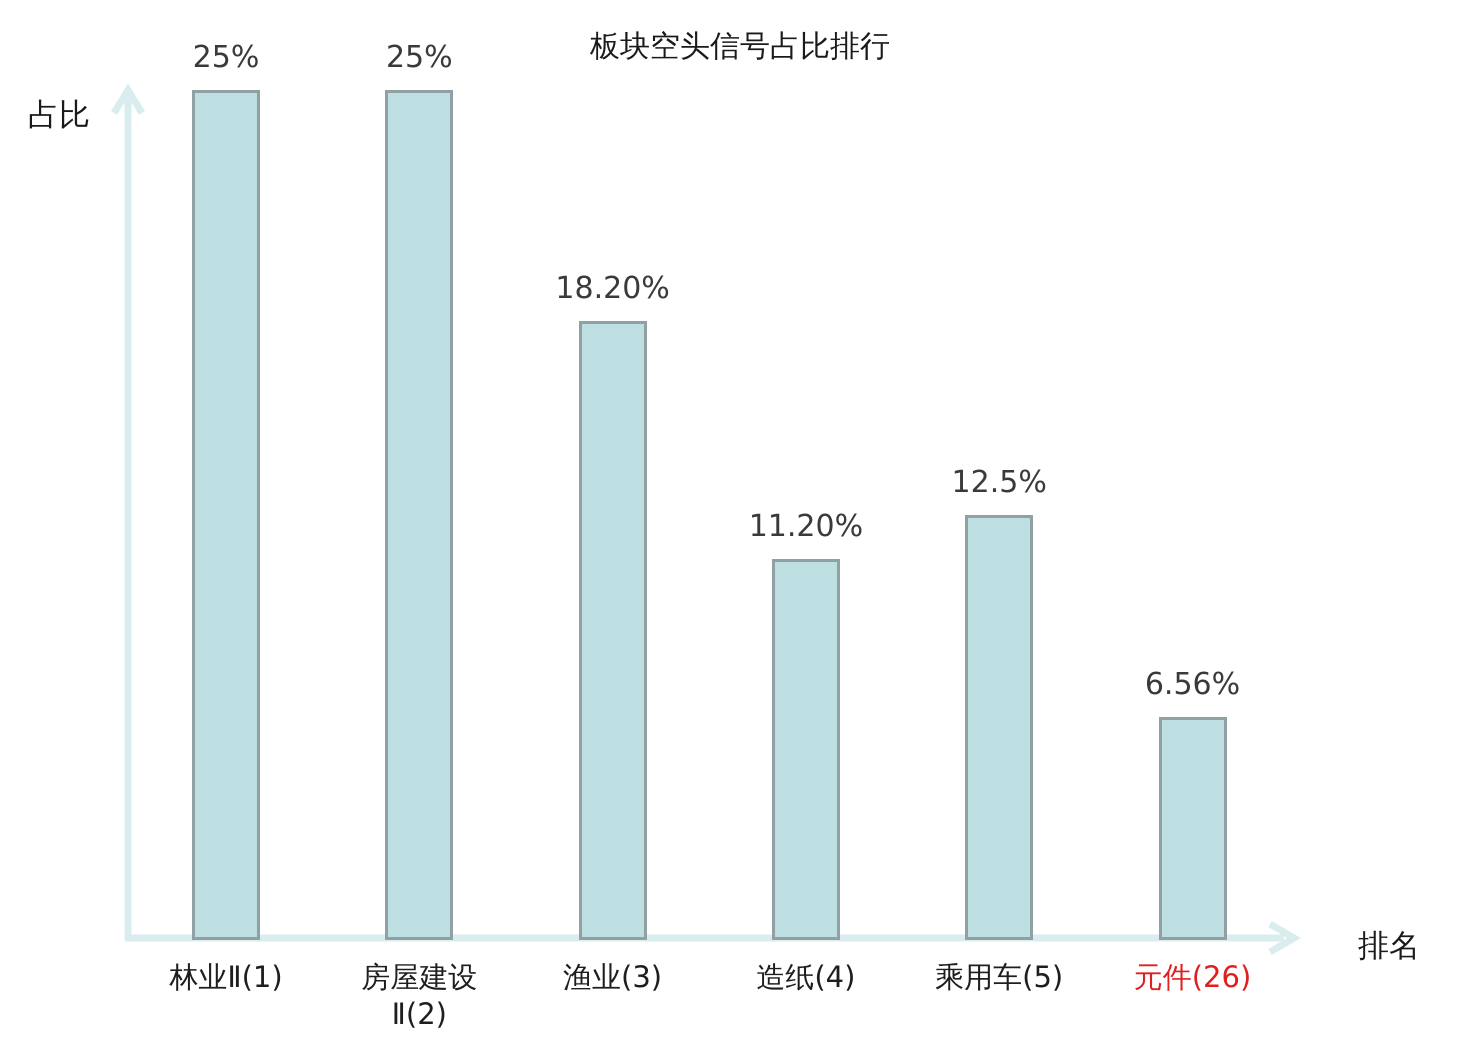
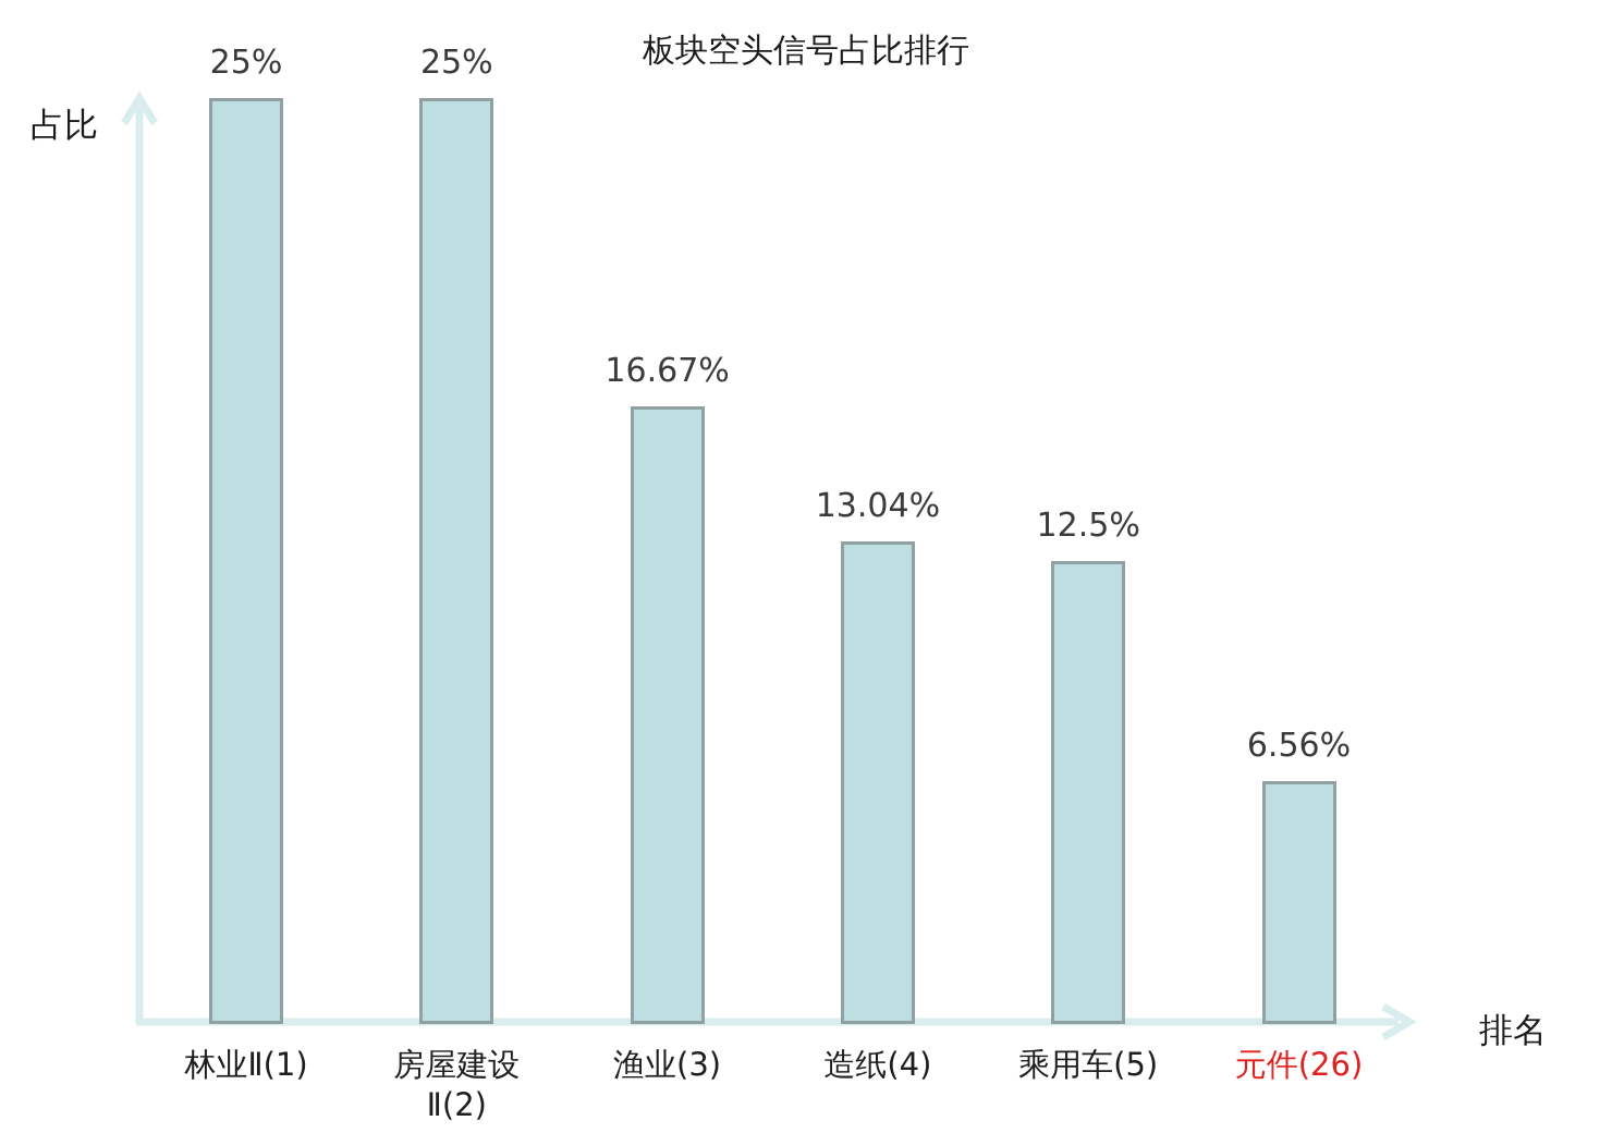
渔业(3): 18.20% -> 16.67%
造纸(4): 11.20% -> 13.04%
